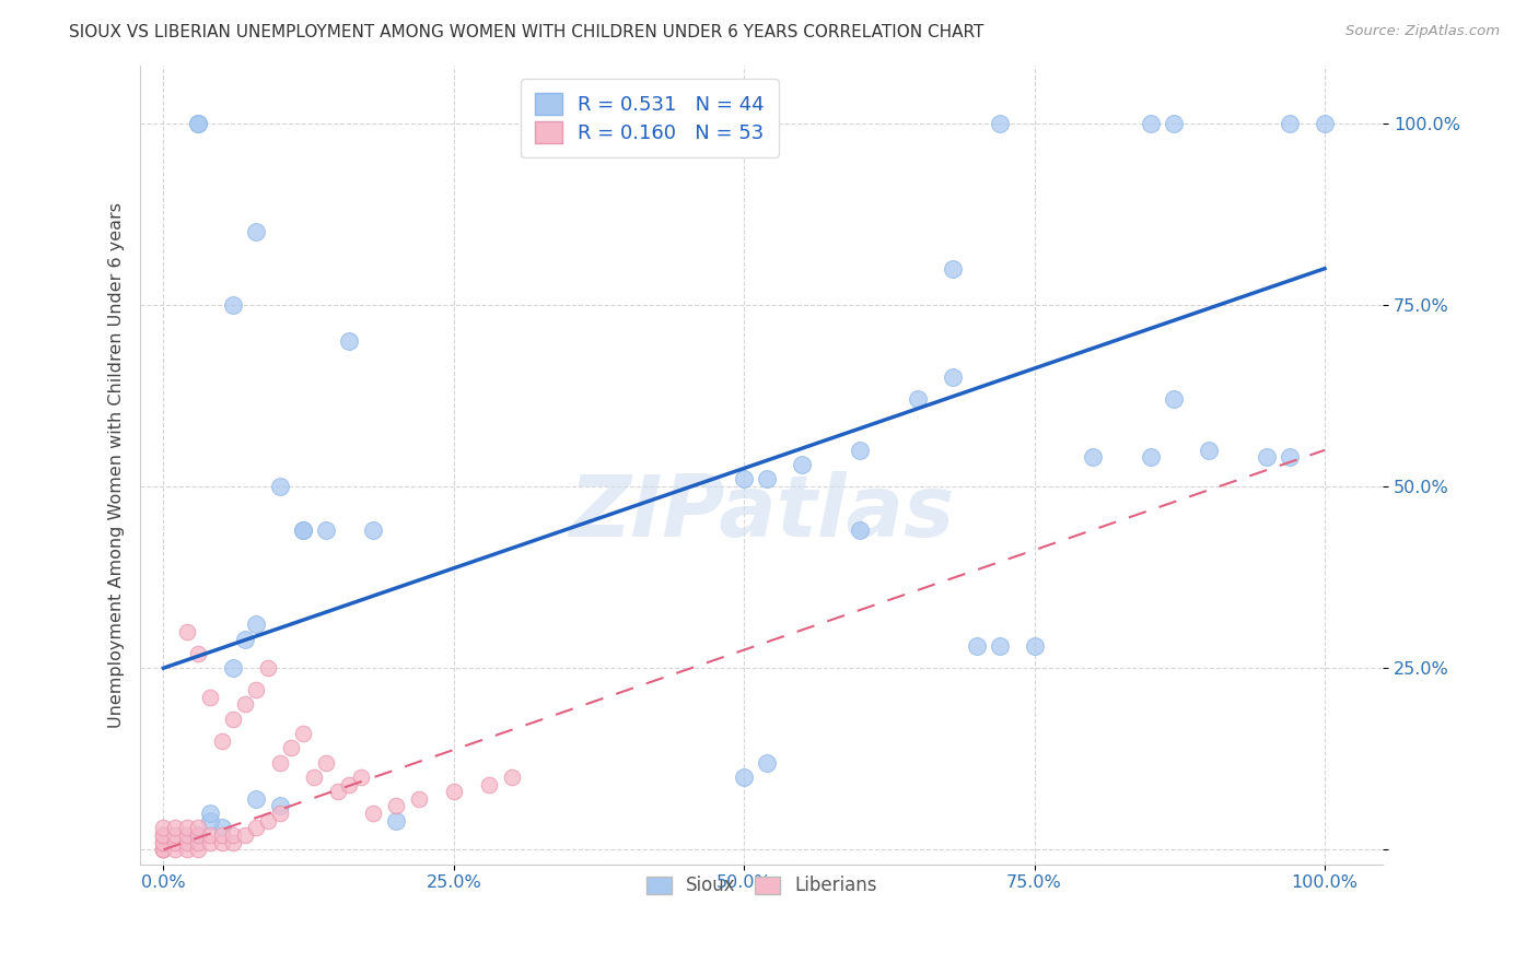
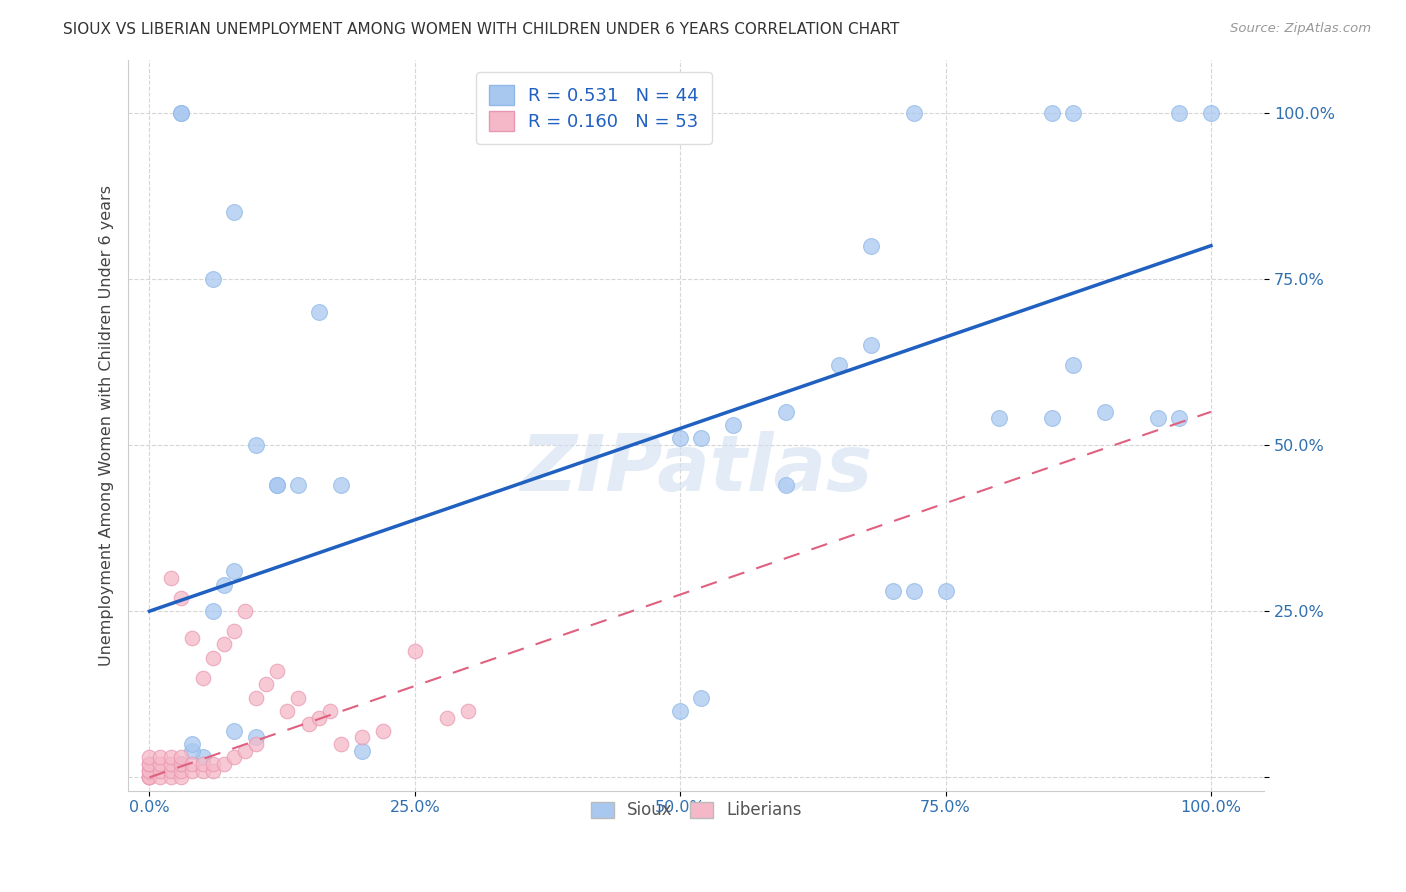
Liberians/25.0%: 8% -> 19%
